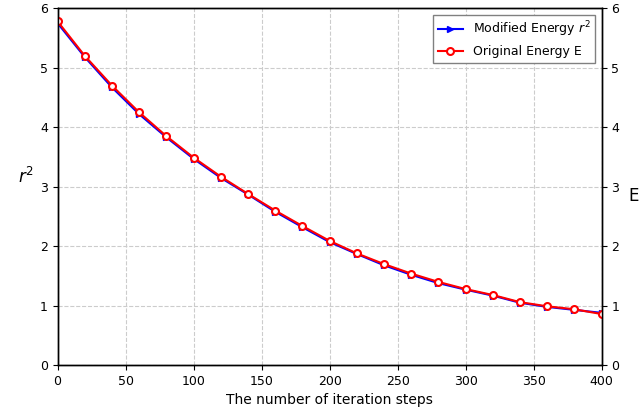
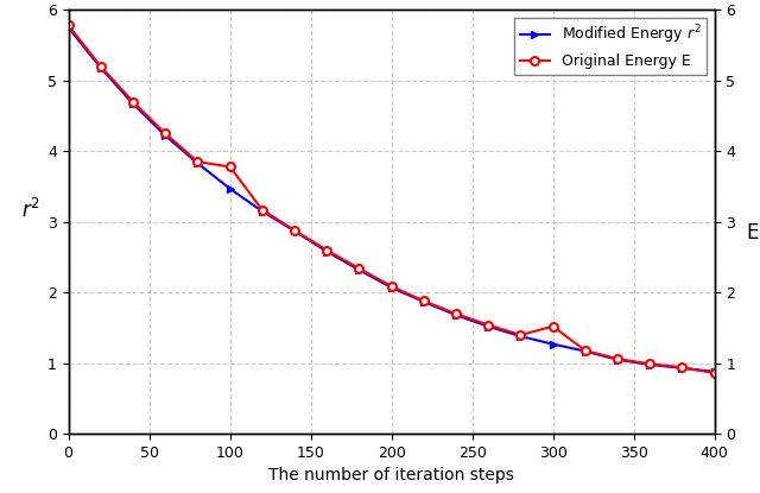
Original Energy E/100: 3.49 -> 3.78
Original Energy E/300: 1.28 -> 1.52
